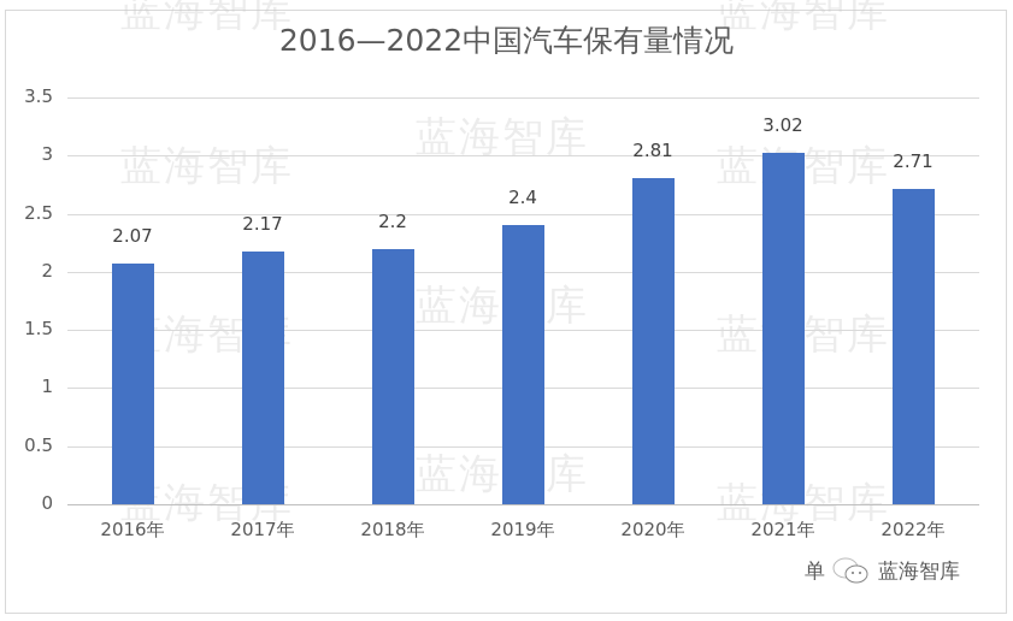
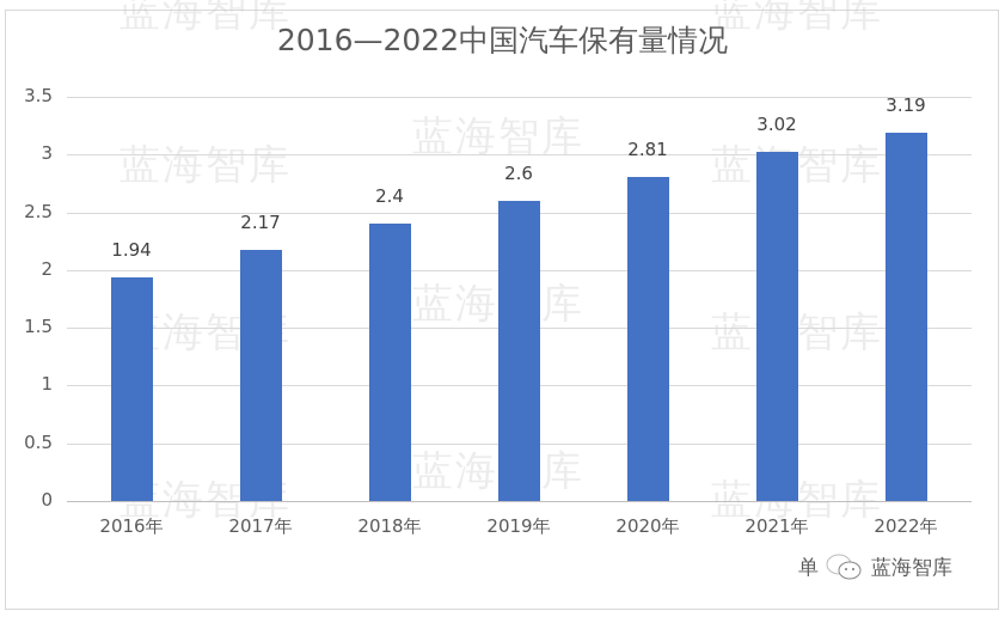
2016年: 2.07 -> 1.94
2018年: 2.2 -> 2.4
2019年: 2.4 -> 2.6
2022年: 2.71 -> 3.19
